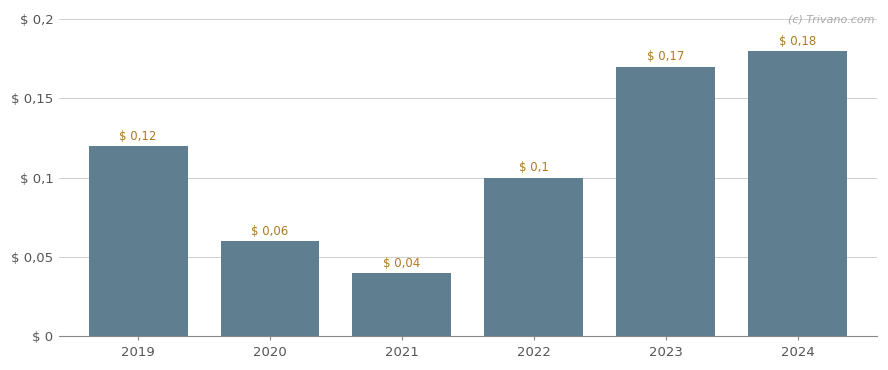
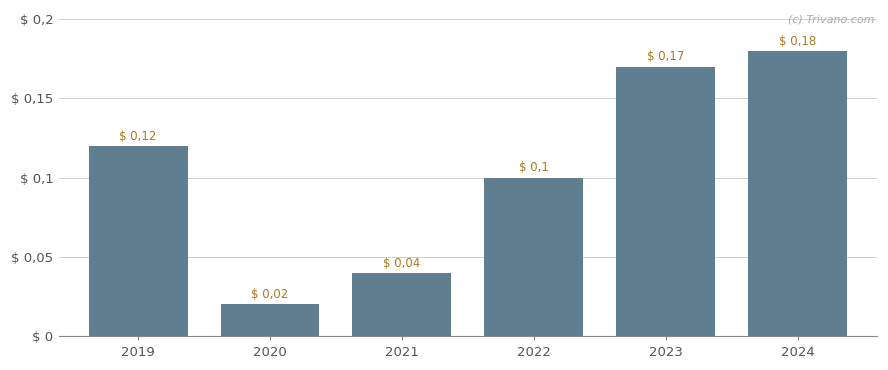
2020: 0,06 -> 0,02
